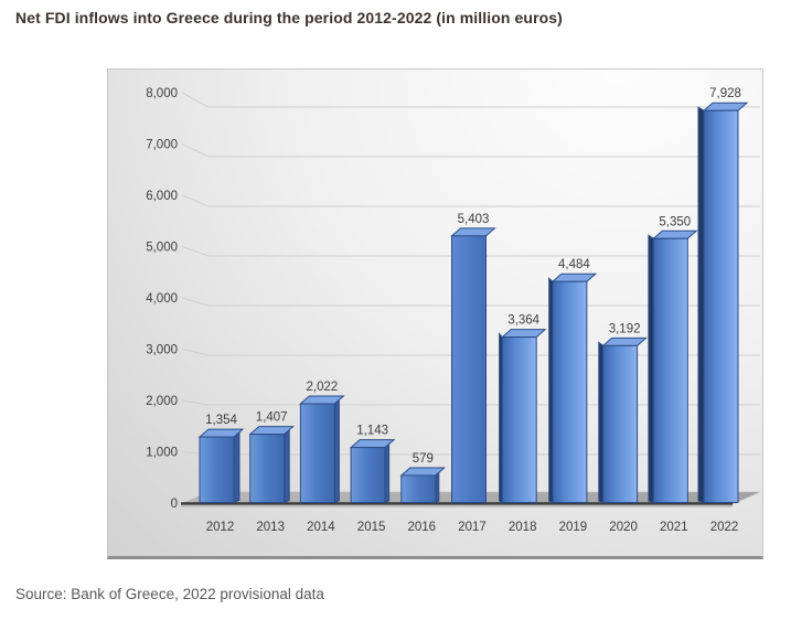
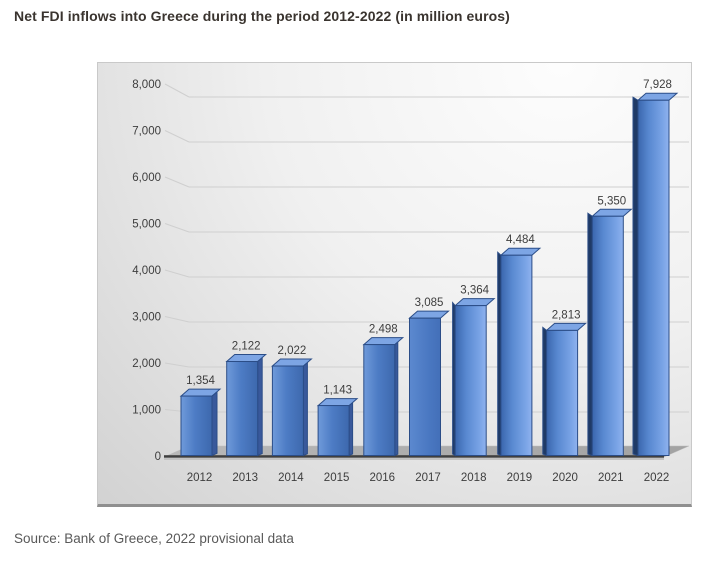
2013: 1,407 -> 2,122
2016: 579 -> 2,498
2017: 5,403 -> 3,085
2020: 3,192 -> 2,813
